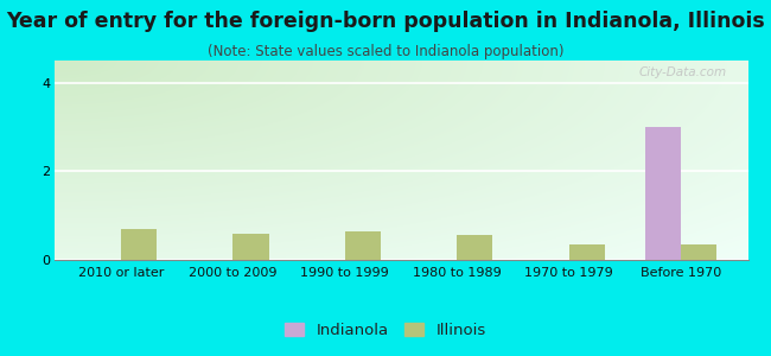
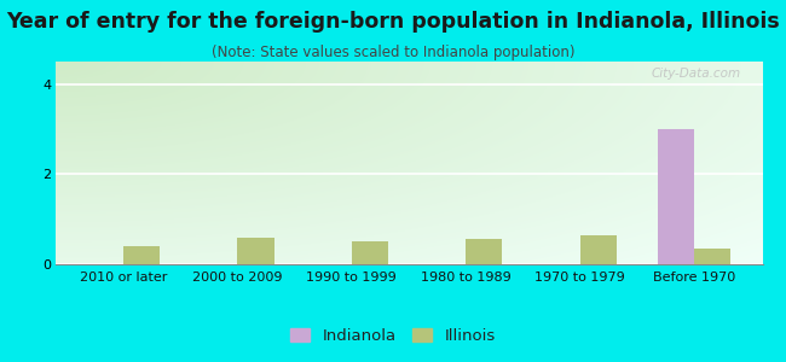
Illinois/2010 or later: 0.70 -> 0.40
Illinois/1990 to 1999: 0.65 -> 0.50
Illinois/1970 to 1979: 0.35 -> 0.65
